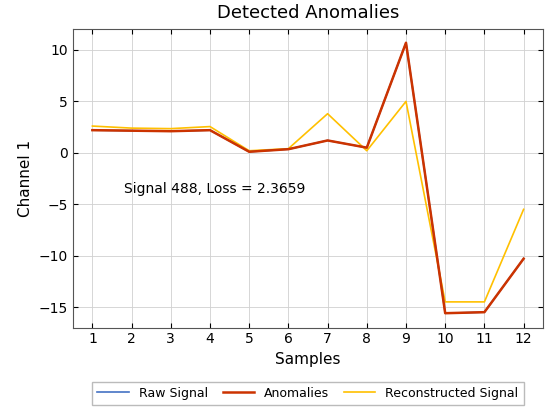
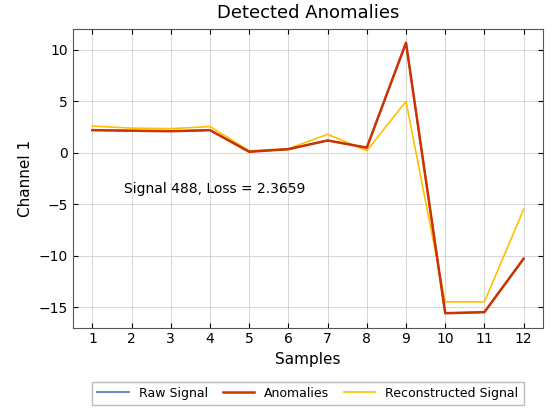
Reconstructed Signal/7: 3.8 -> 1.8
